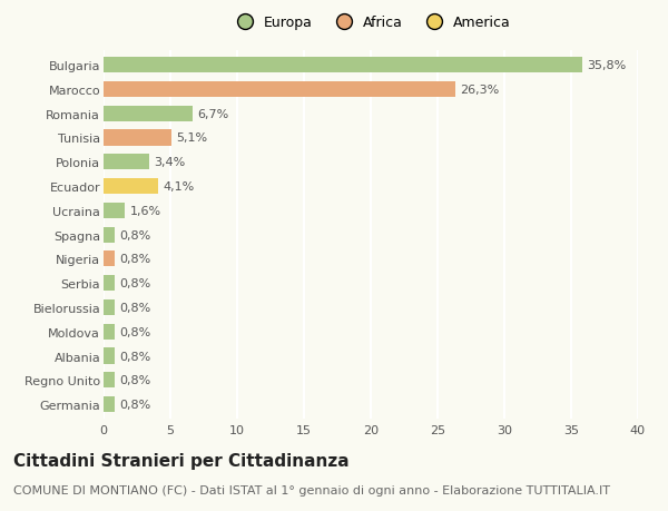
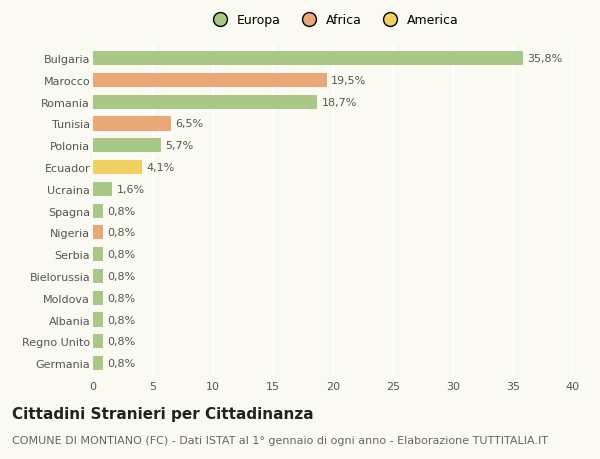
Marocco: 26,3% -> 19,5%
Romania: 6,7% -> 18,7%
Tunisia: 5,1% -> 6,5%
Polonia: 3,4% -> 5,7%
